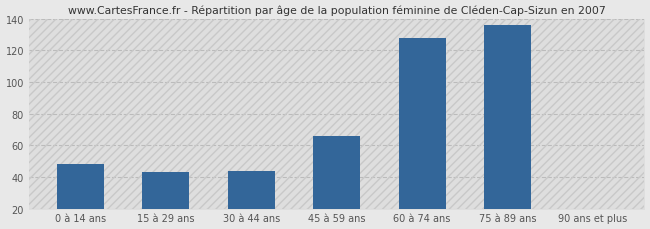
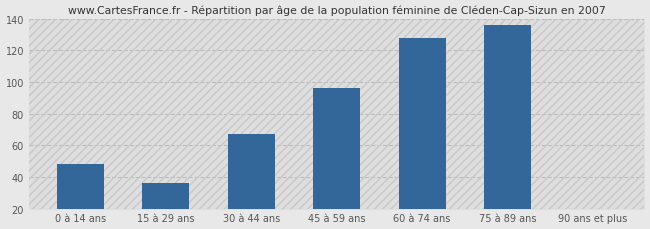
15 à 29 ans: 43 -> 36
30 à 44 ans: 44 -> 67
45 à 59 ans: 66 -> 96
